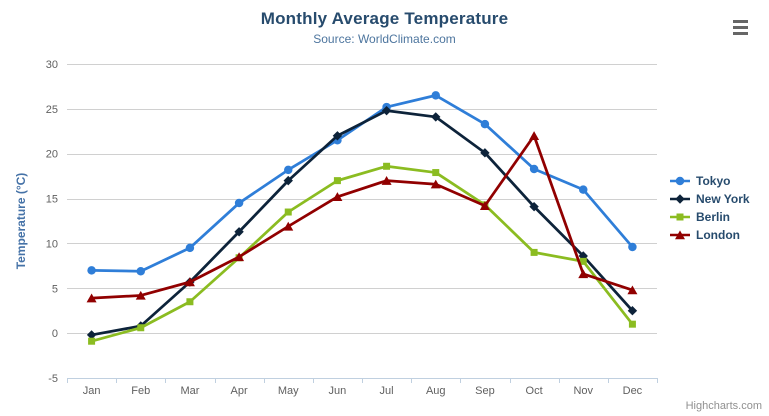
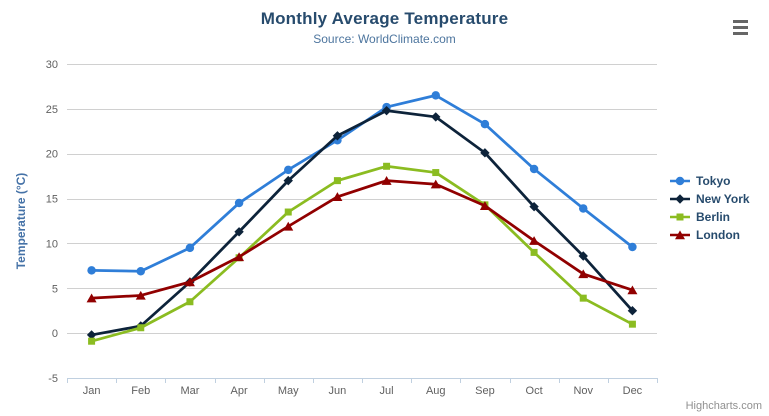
London/Oct: 22 -> 10
Tokyo/Nov: 16 -> 14
Berlin/Nov: 8 -> 4
